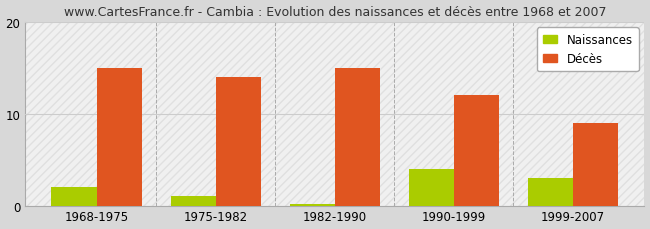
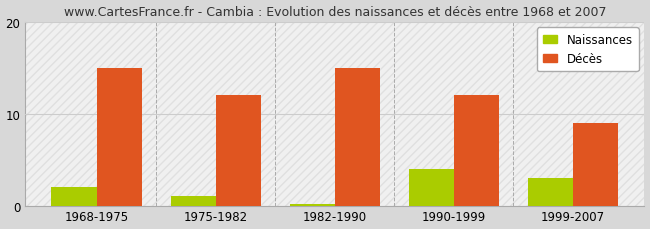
Décès/1975-1982: 14 -> 12
